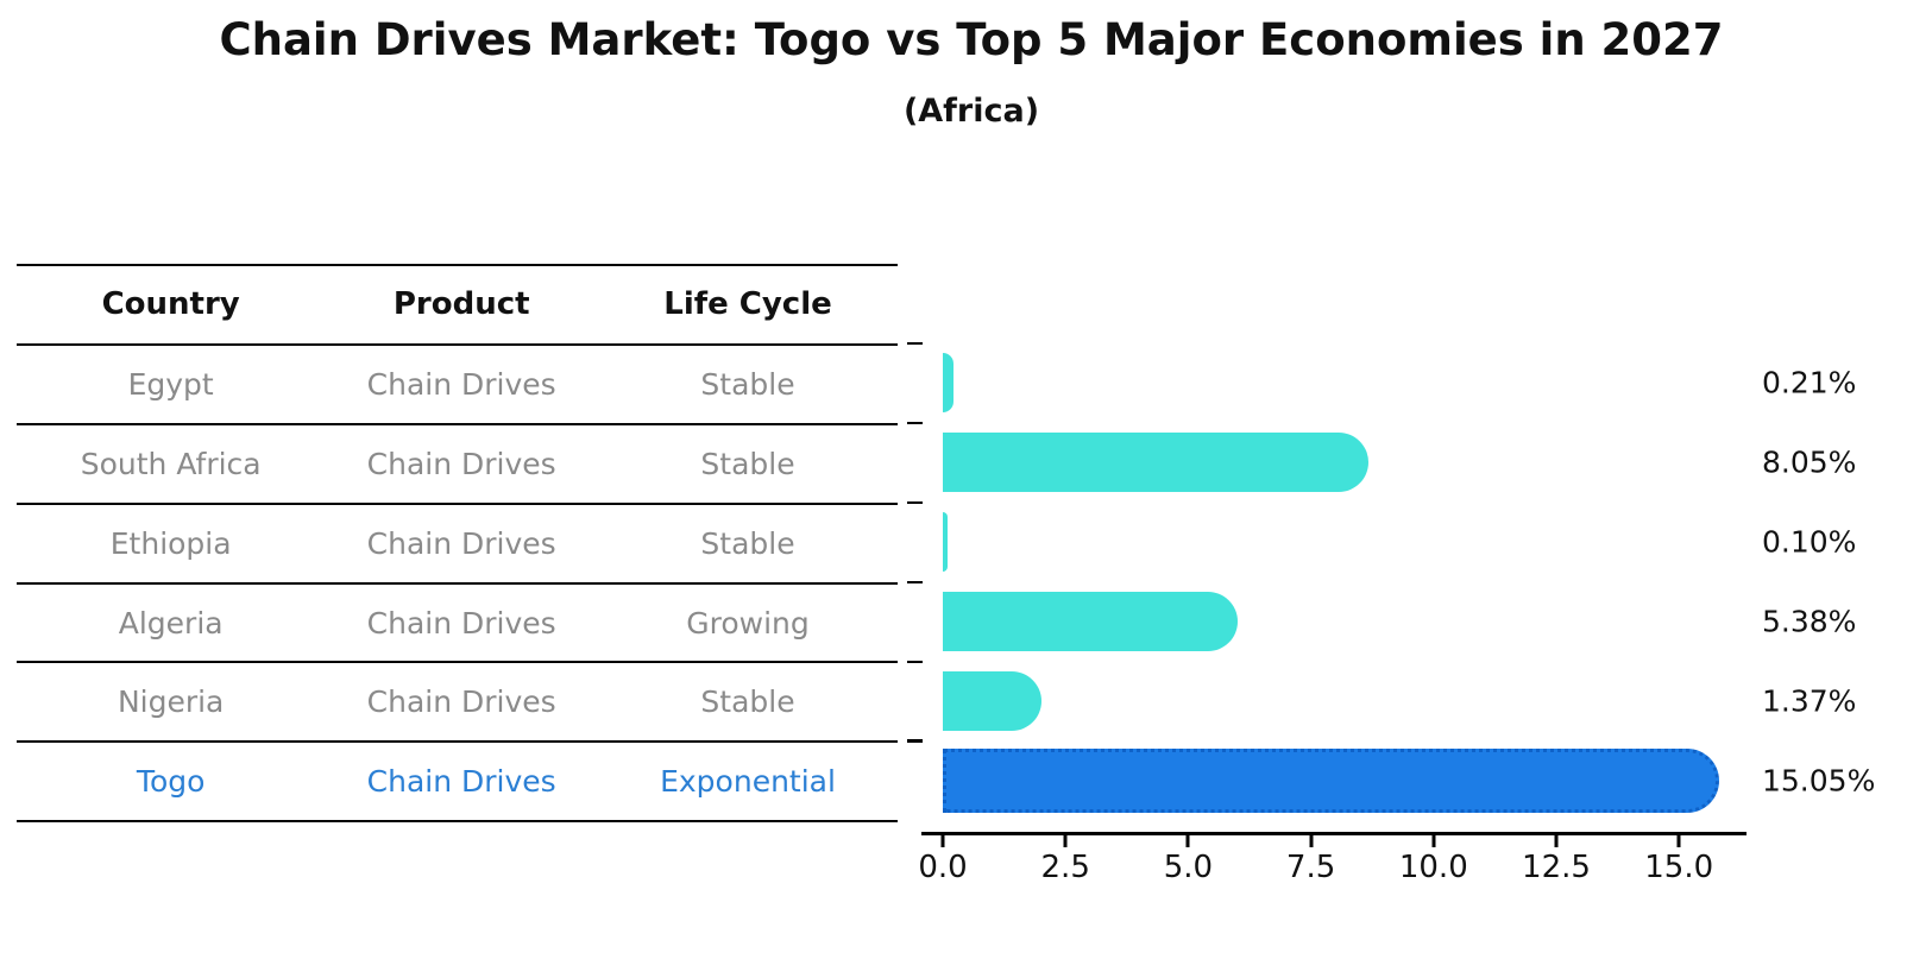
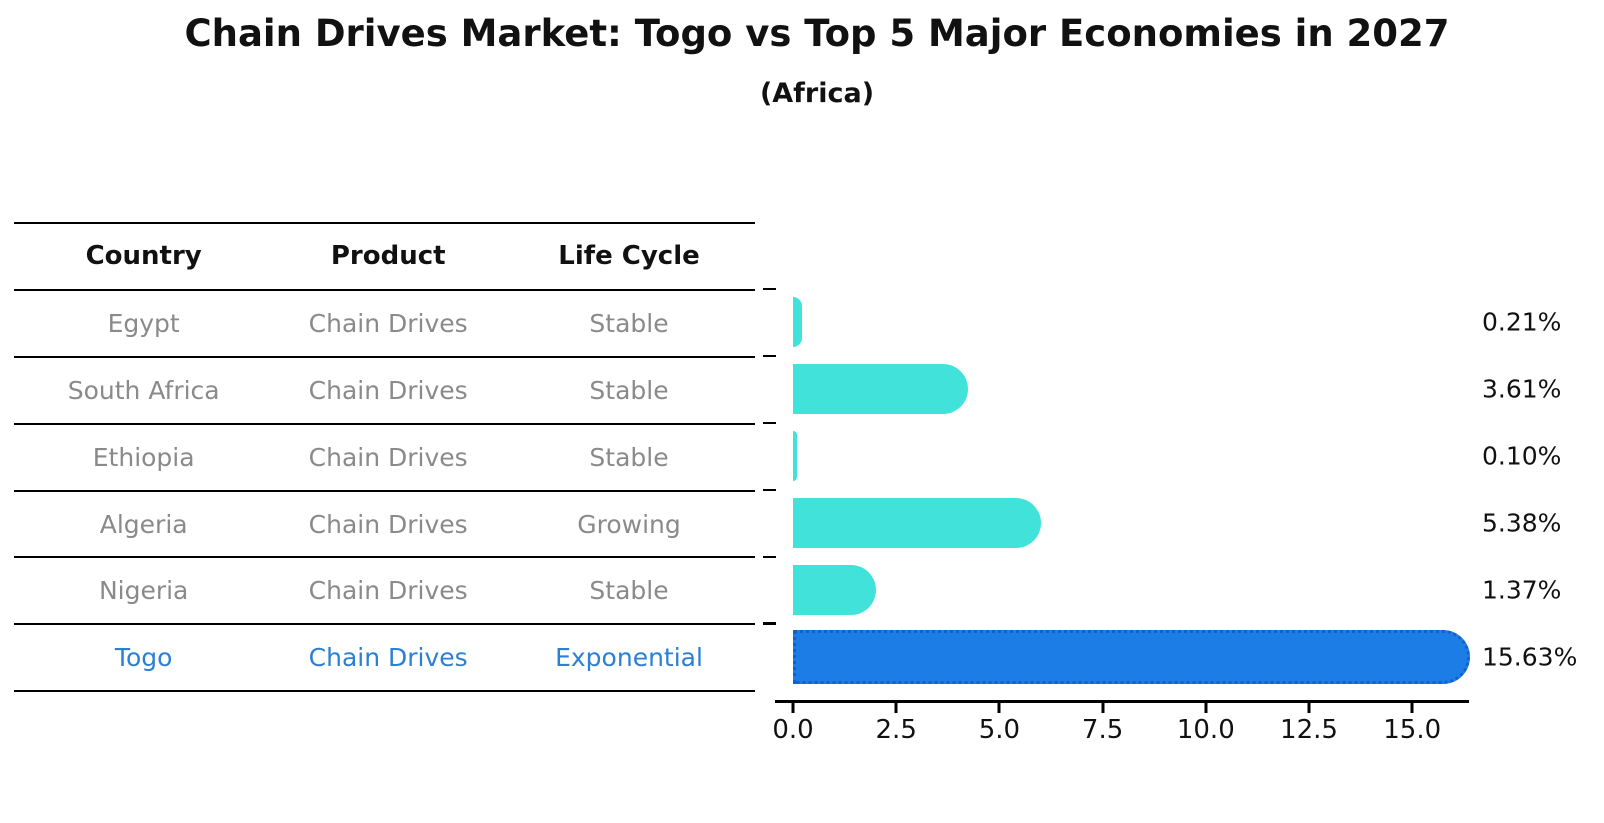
South Africa: 8.05% -> 3.61%
Togo: 15.05% -> 15.63%
